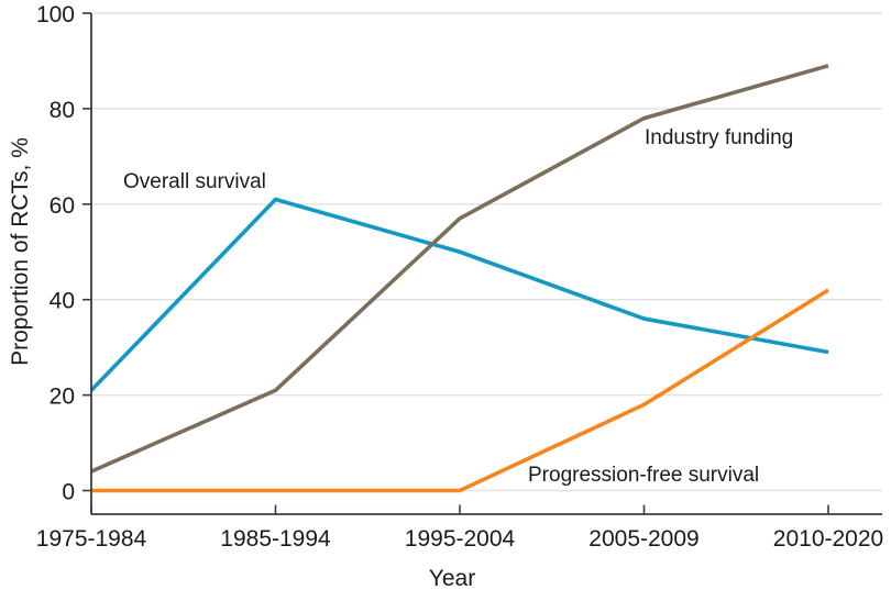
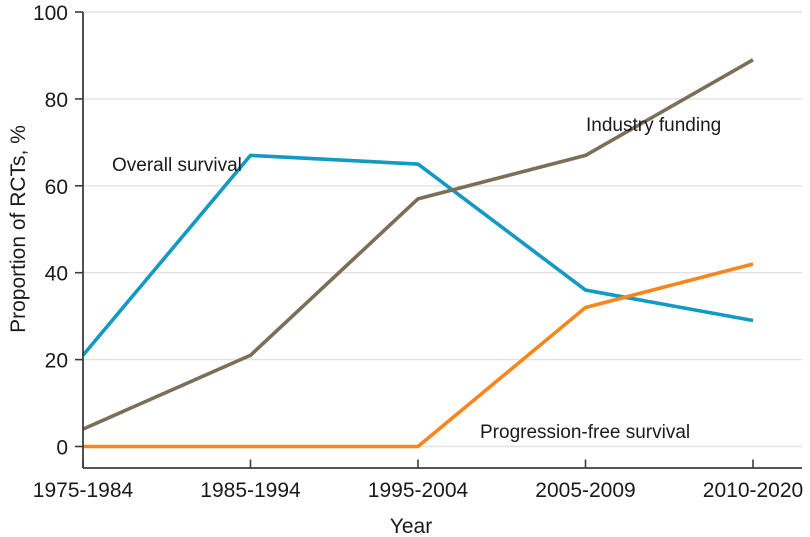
Overall survival/1985-1994: 61 -> 67
Overall survival/1995-2004: 50 -> 65
Industry funding/2005-2009: 78 -> 67
Progression-free survival/2005-2009: 18 -> 32
